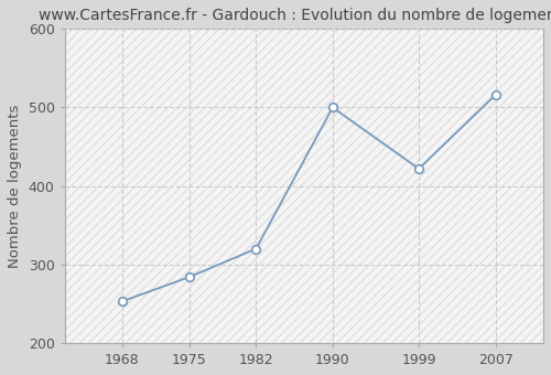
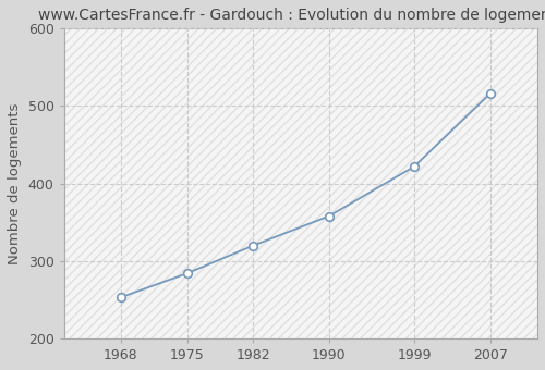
1990: 500 -> 358
